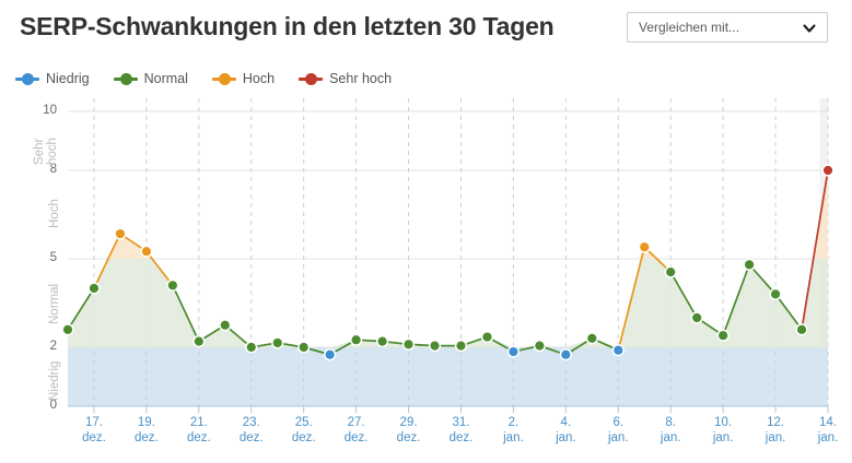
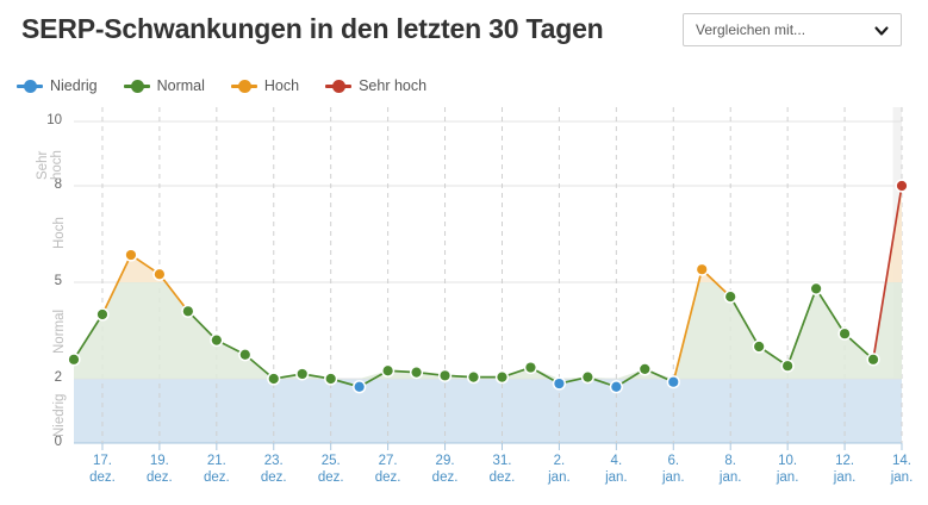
21. dez.: 2.2 -> 3.2
12. jan.: 3.8 -> 3.4
